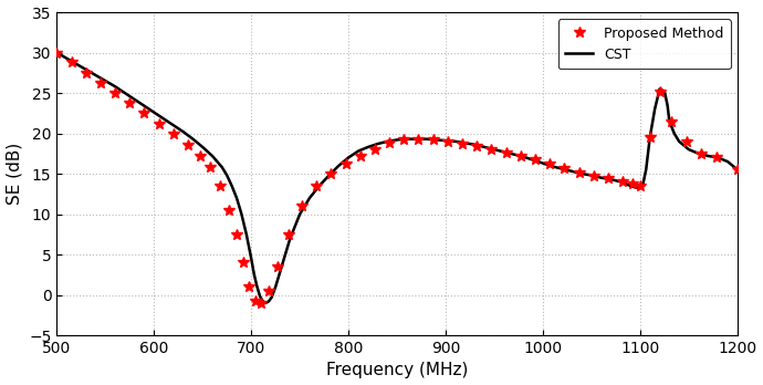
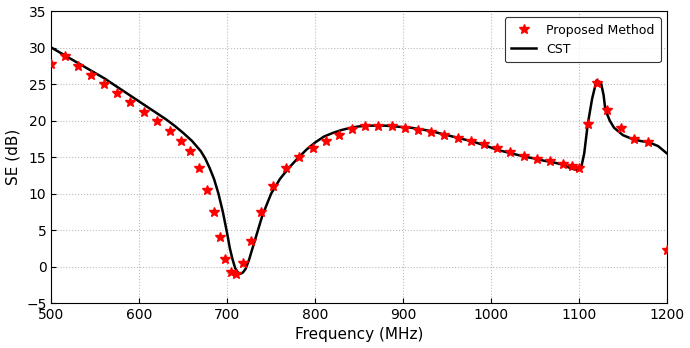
Proposed Method/500: 30.0 -> 27.8
Proposed Method/1200: 15.5 -> 2.2
